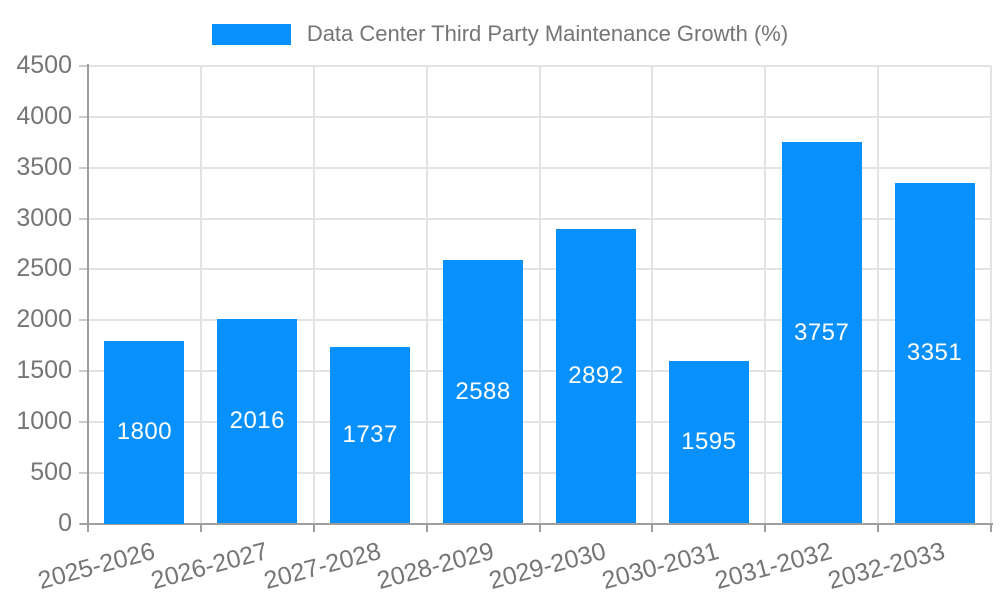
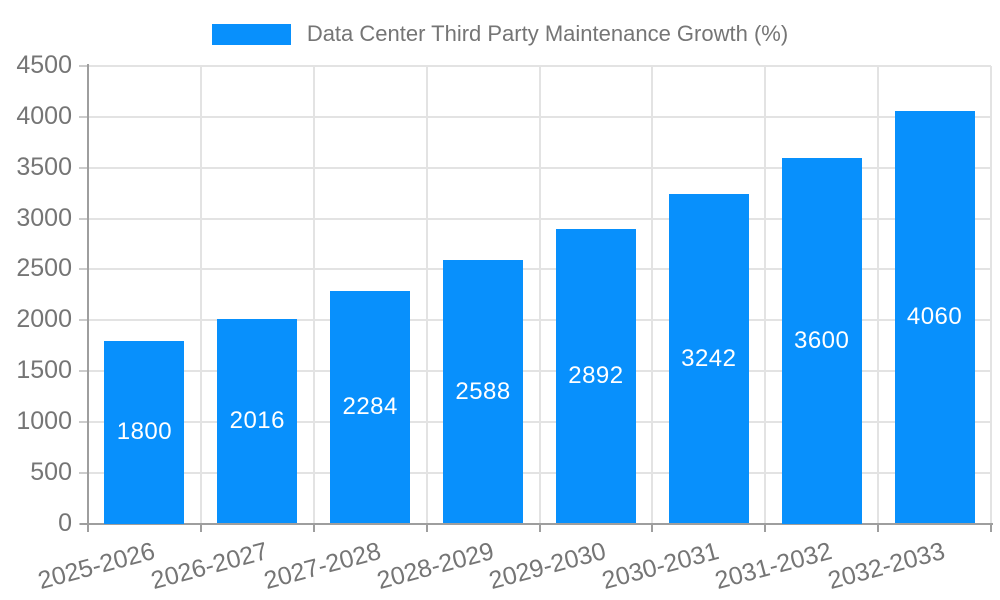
2027-2028: 1737 -> 2284
2030-2031: 1595 -> 3242
2031-2032: 3757 -> 3600
2032-2033: 3351 -> 4060
